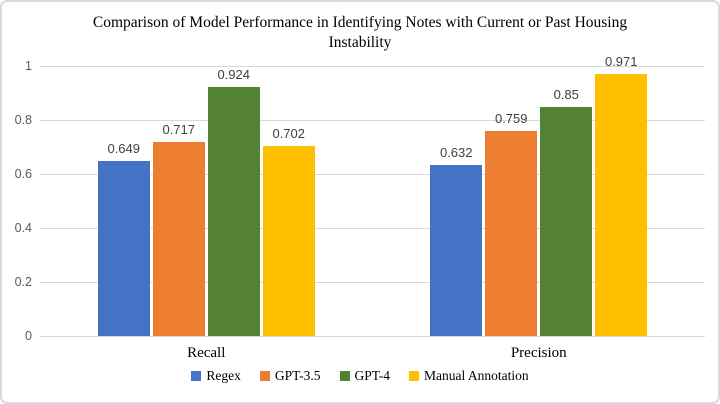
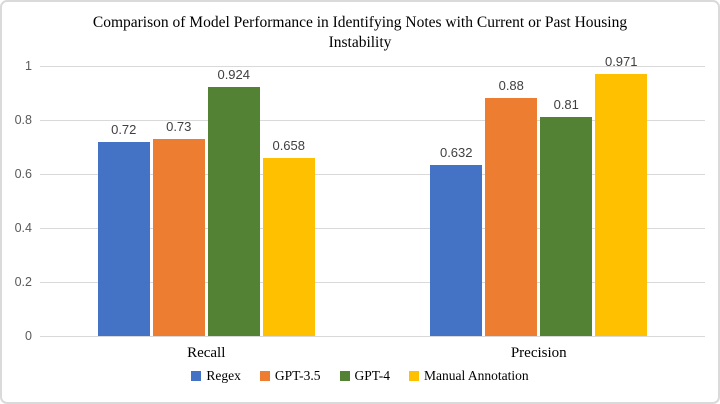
Regex/Recall: 0.649 -> 0.72
GPT-3.5/Recall: 0.717 -> 0.73
Manual Annotation/Recall: 0.702 -> 0.658
GPT-3.5/Precision: 0.759 -> 0.88
GPT-4/Precision: 0.85 -> 0.81
